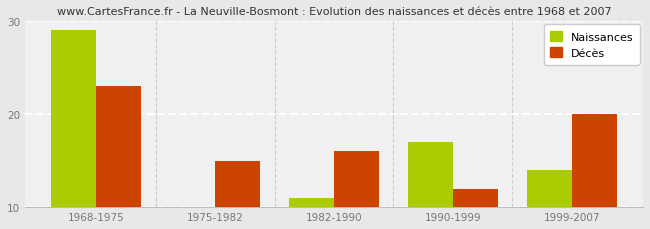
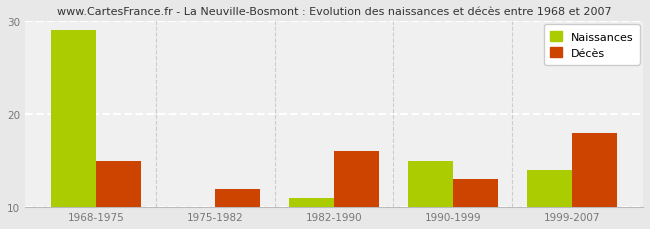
Décès/1968-1975: 23 -> 15
Décès/1975-1982: 15 -> 12
Naissances/1990-1999: 17.0 -> 15.0
Décès/1990-1999: 12 -> 13
Décès/1999-2007: 20 -> 18
